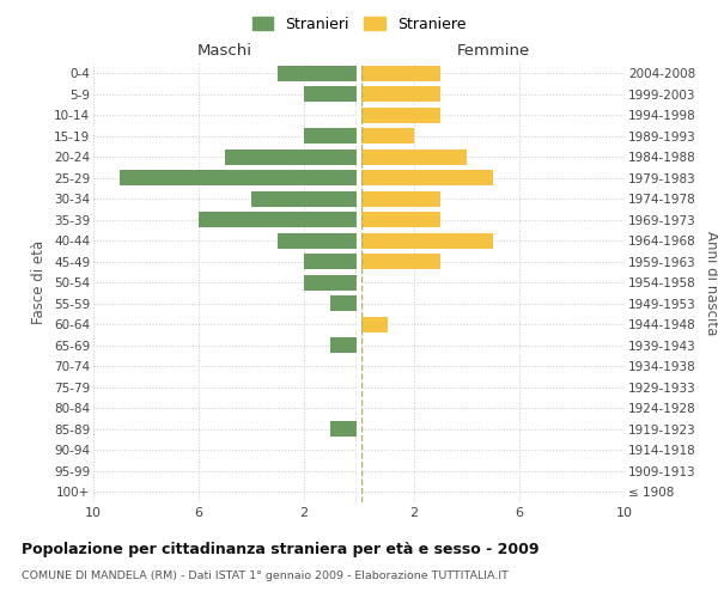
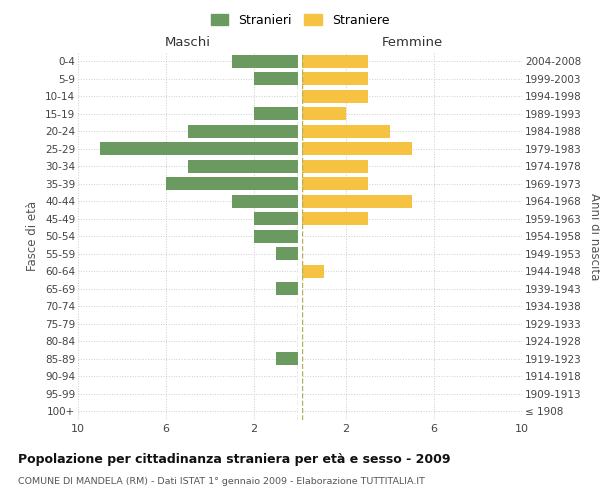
Maschi/30-34: 4 -> 5
